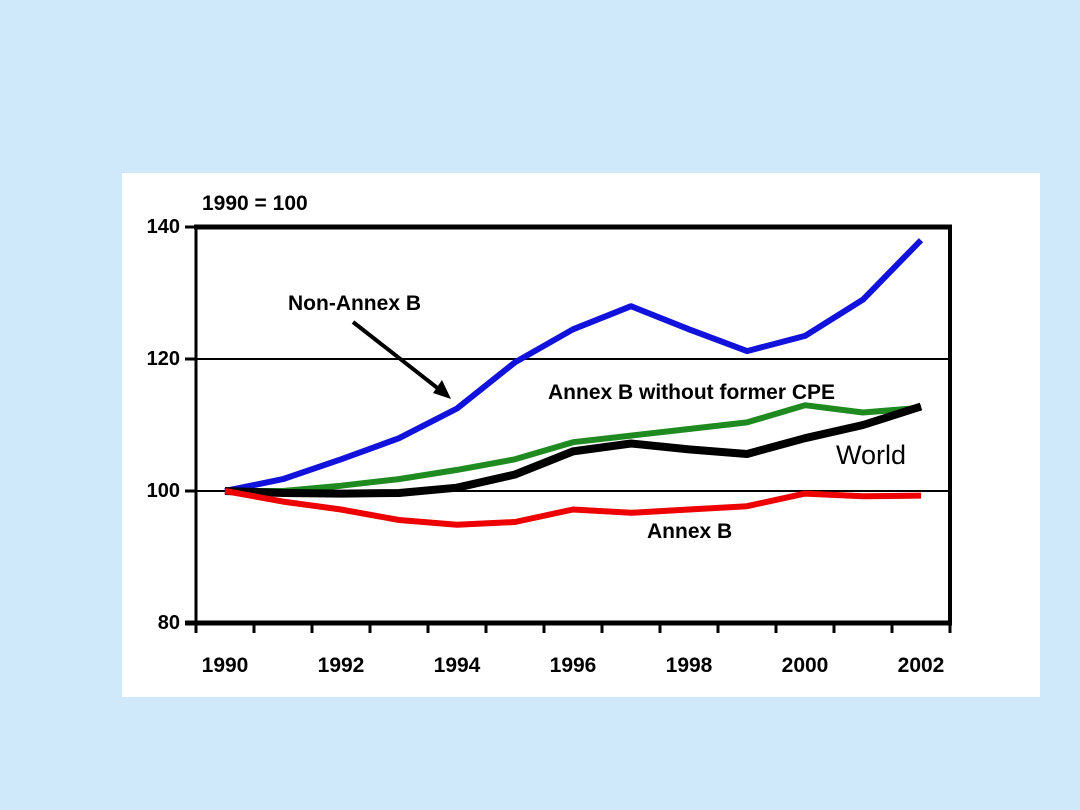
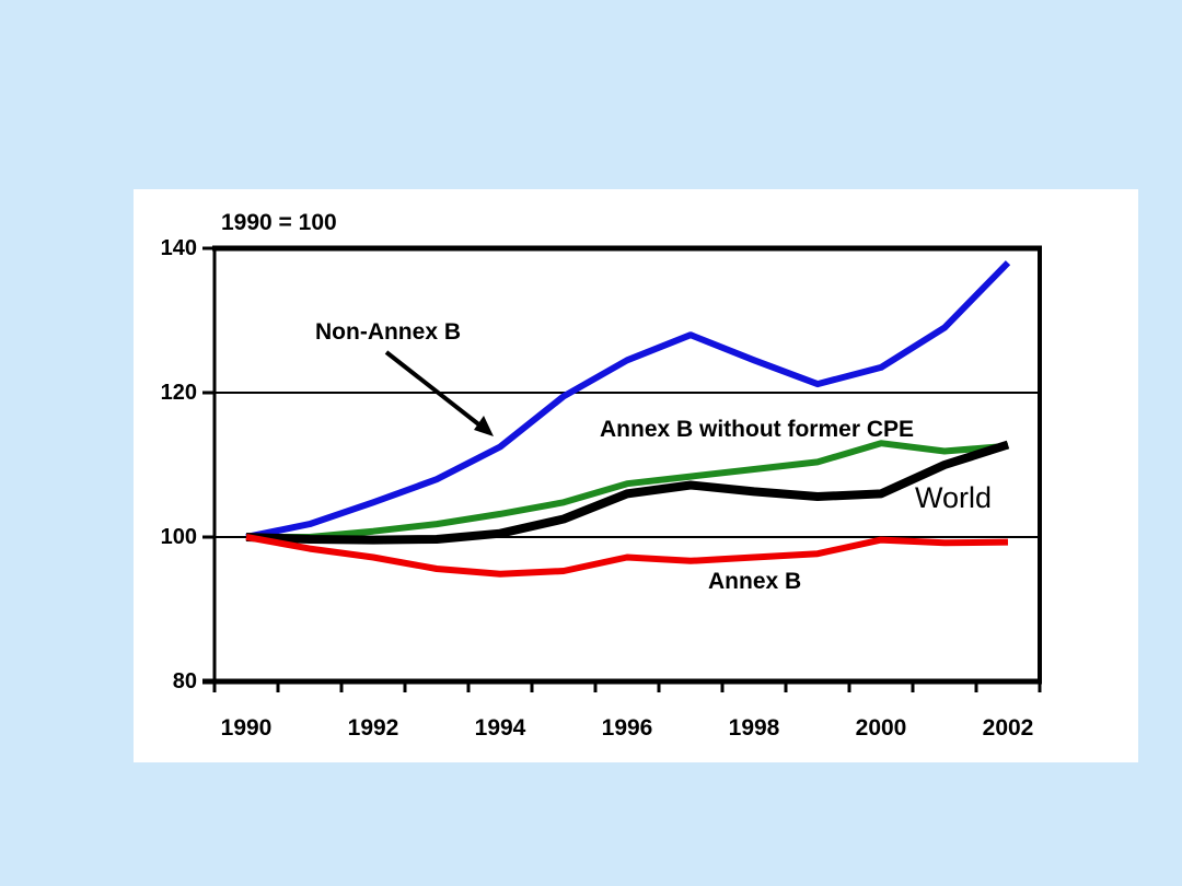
World/2000: 108 -> 106
